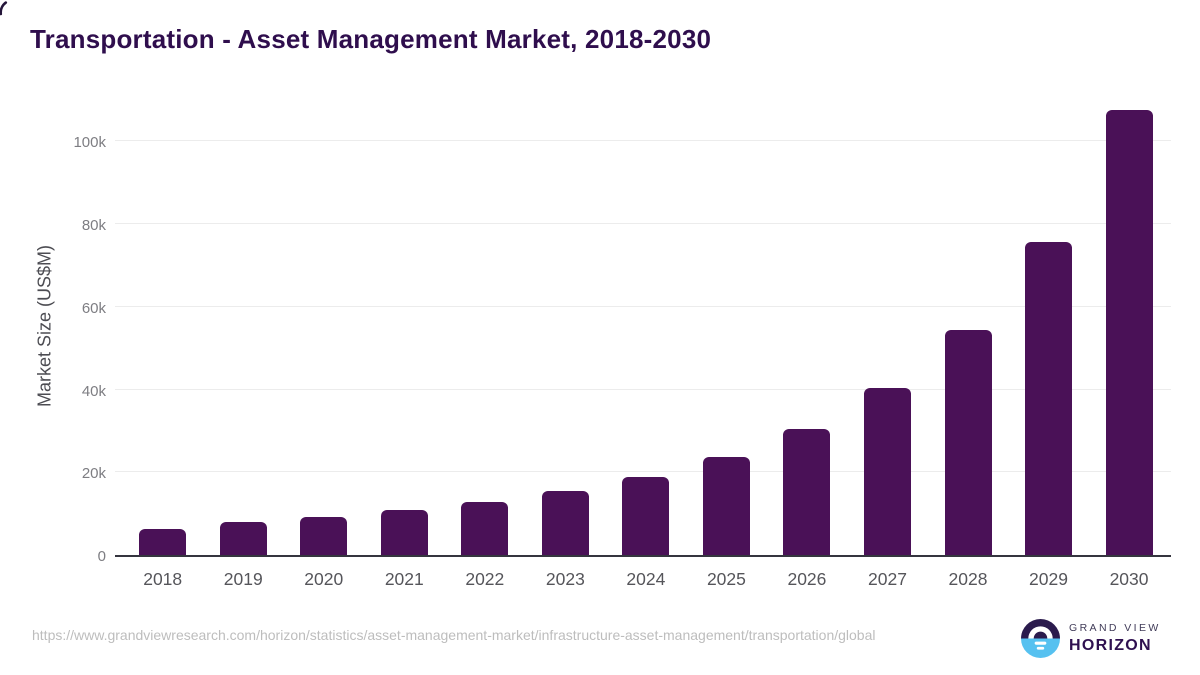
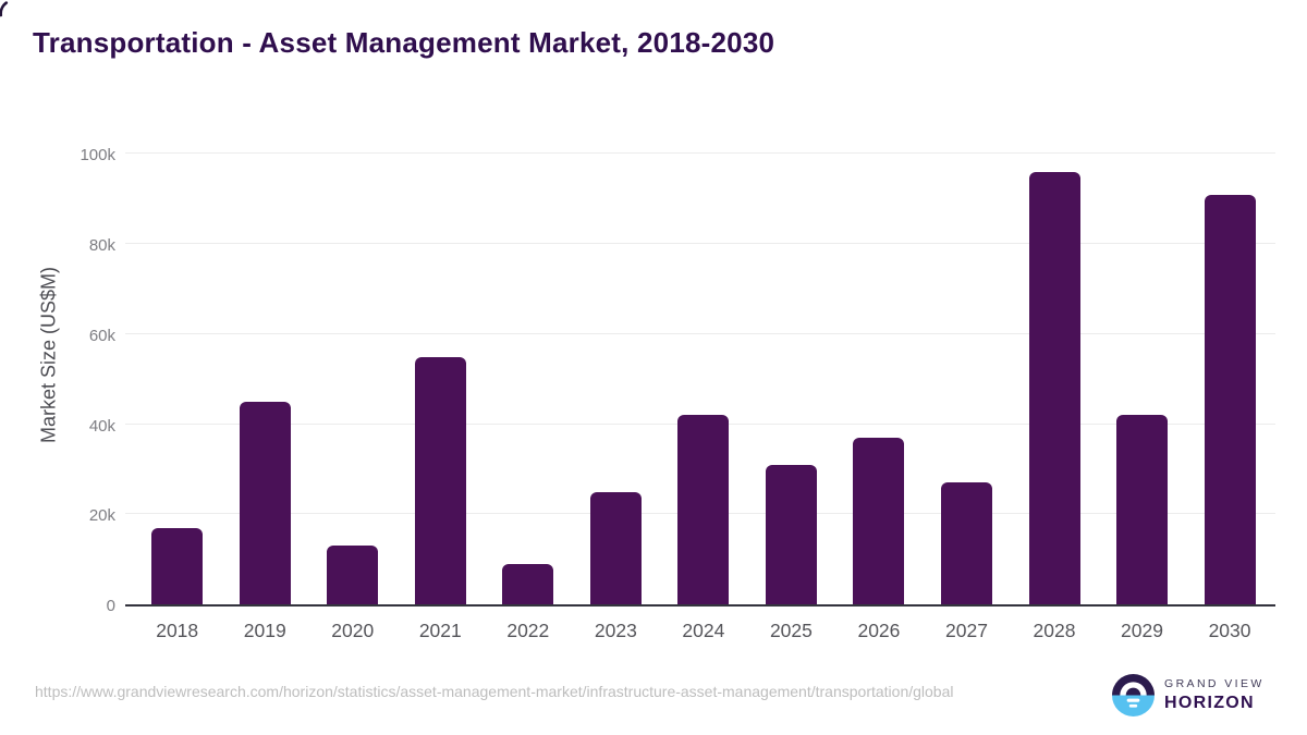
2018: 6k -> 17k
2019: 8k -> 45k
2020: 9k -> 13k
2021: 11k -> 55k
2022: 13k -> 9k
2023: 16k -> 25k
2024: 19k -> 42k
2025: 24k -> 31k
2026: 30k -> 37k
2027: 40k -> 27k
2028: 54k -> 96k
2029: 76k -> 42k
2030: 108k -> 91k
